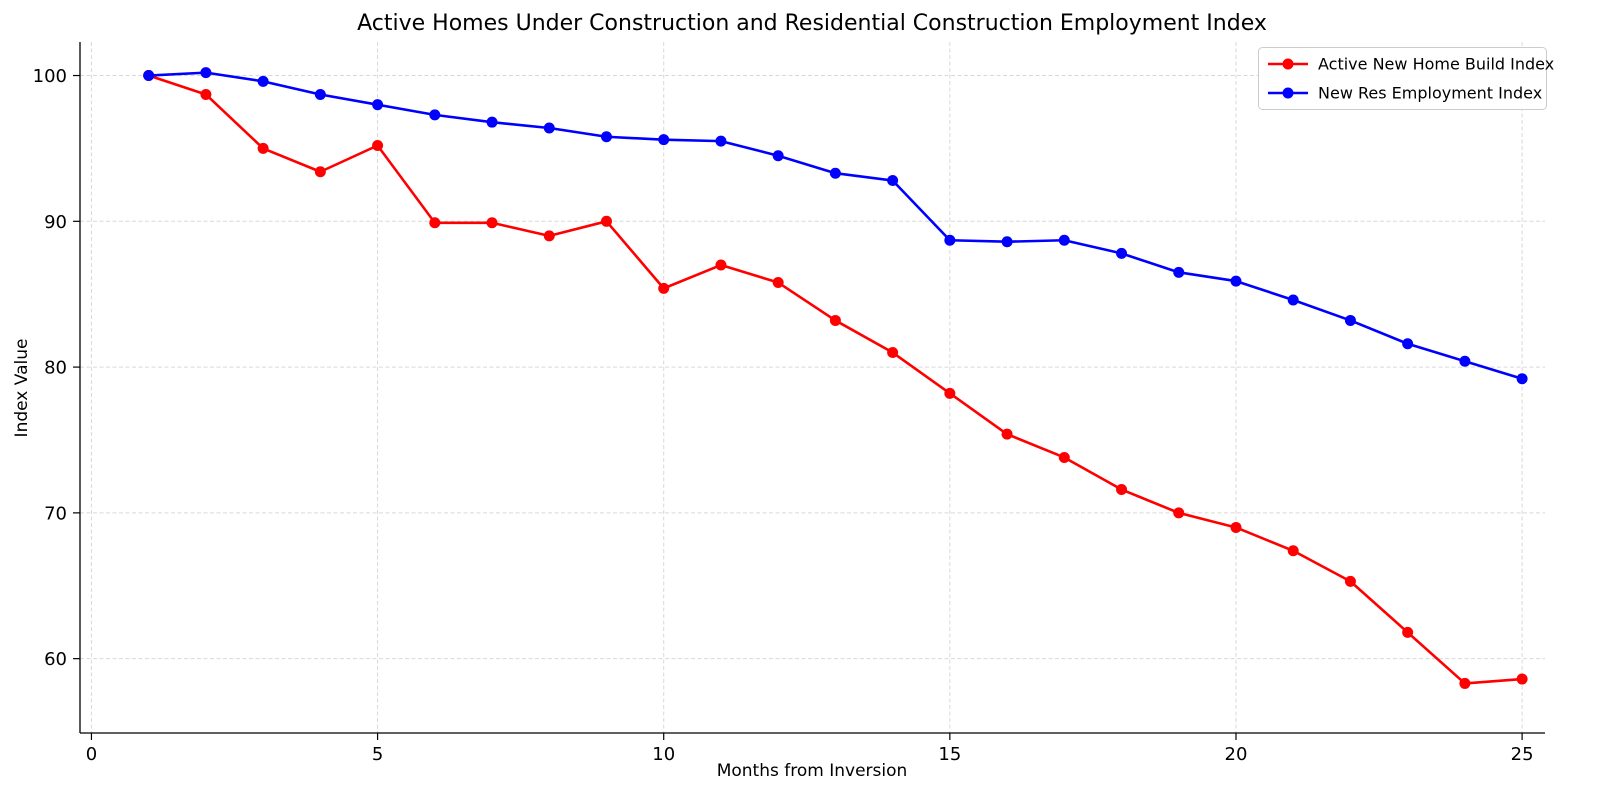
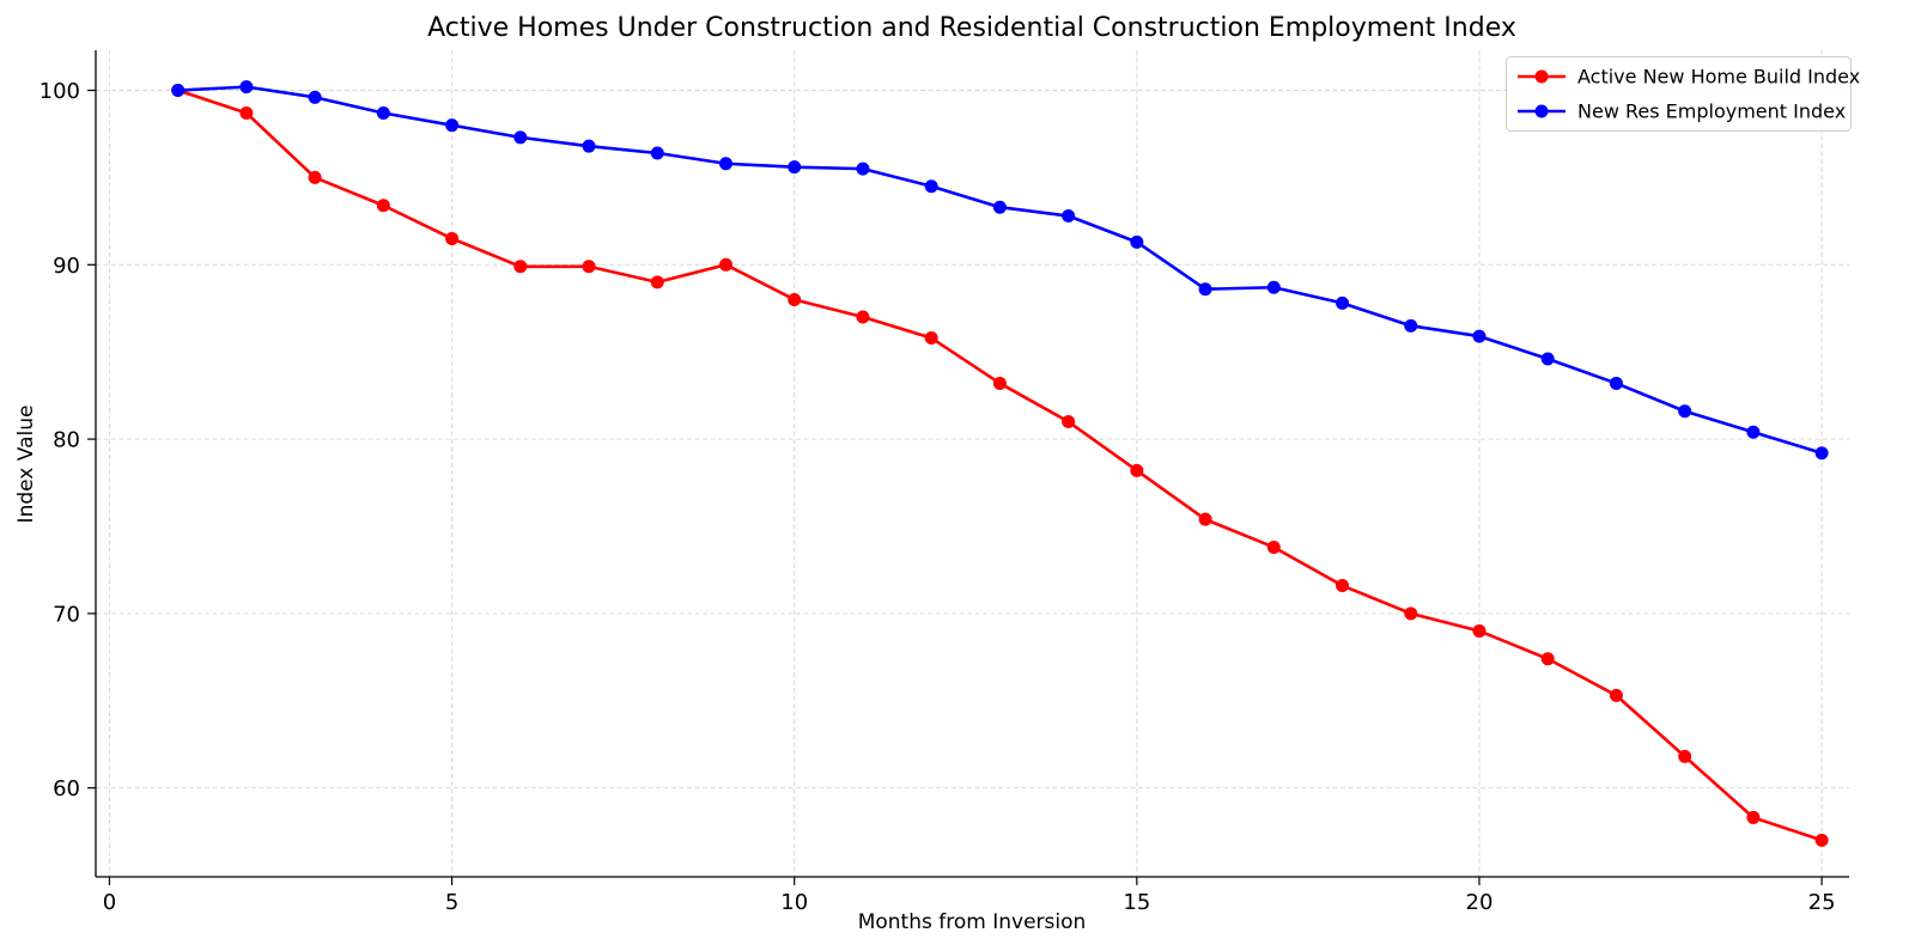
Active New Home Build Index/5: 95.2 -> 91.5
Active New Home Build Index/10: 85.4 -> 88.0
New Res Employment Index/15: 88.7 -> 91.3
Active New Home Build Index/25: 58.6 -> 57.0
